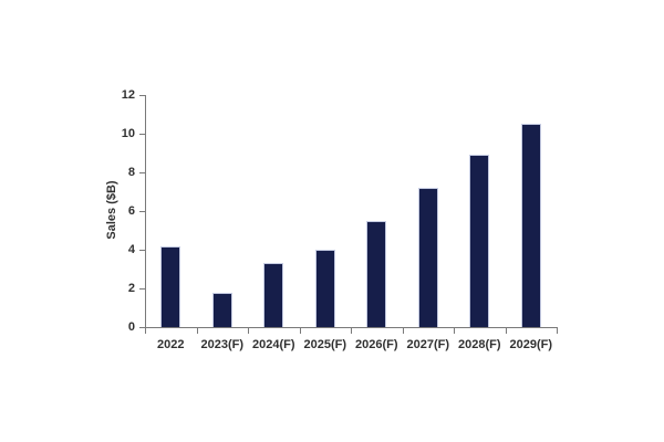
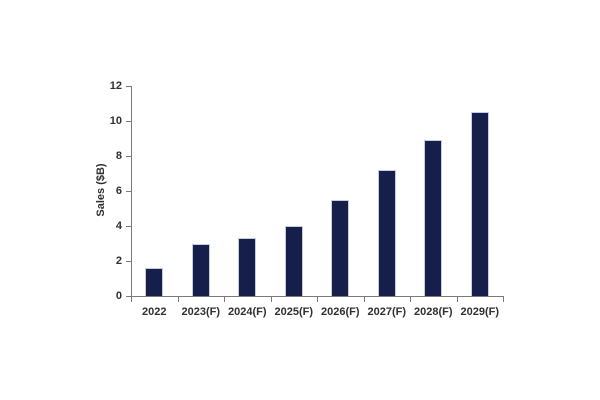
2022: 4.2 -> 1.6
2023(F): 1.8 -> 3.0
